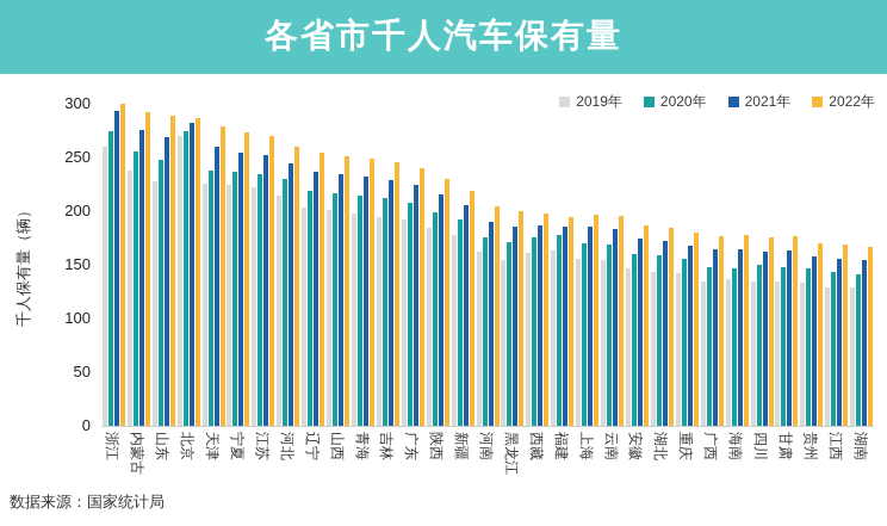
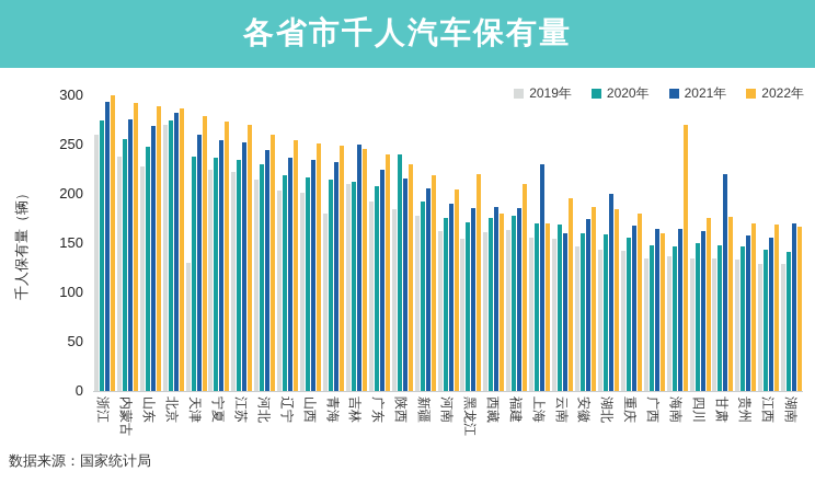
2019年/天津: 230 -> 130
2019年/青海: 200 -> 180
2019年/吉林: 200 -> 210
2021年/吉林: 230 -> 250
2020年/陕西: 200 -> 240
2022年/黑龙江: 200 -> 220
2022年/西藏: 200 -> 180
2022年/福建: 200 -> 210
2021年/上海: 190 -> 230
2022年/上海: 200 -> 170
2021年/云南: 180 -> 160
2021年/湖北: 170 -> 200
2022年/广西: 180 -> 160
2022年/海南: 180 -> 270
2021年/甘肃: 160 -> 220
2021年/湖南: 160 -> 170
